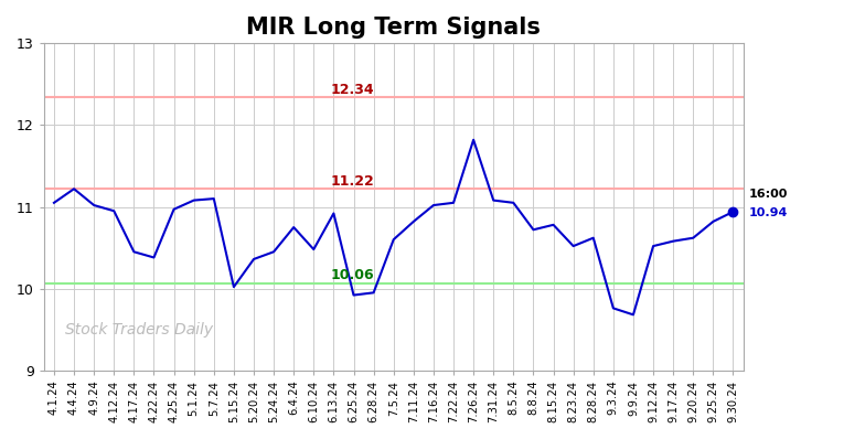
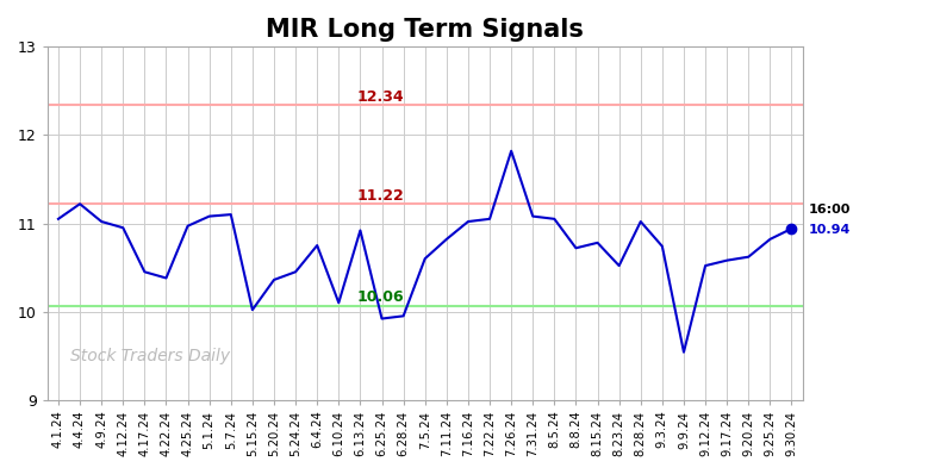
6.10.24: 10.48 -> 10.10
8.28.24: 10.62 -> 11.02
9.3.24: 9.76 -> 10.74
9.9.24: 9.68 -> 9.54
